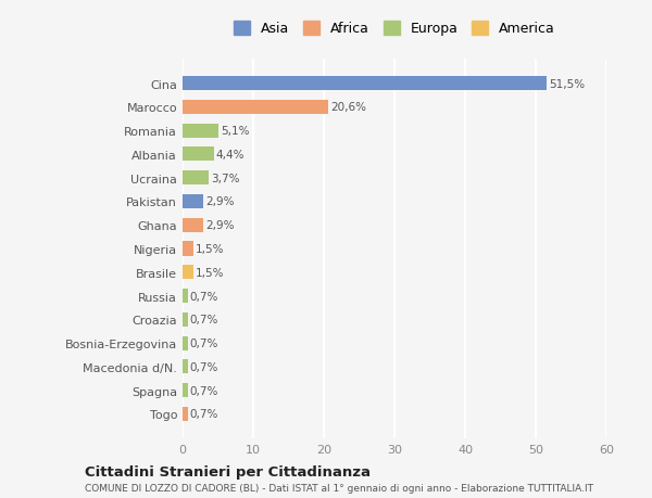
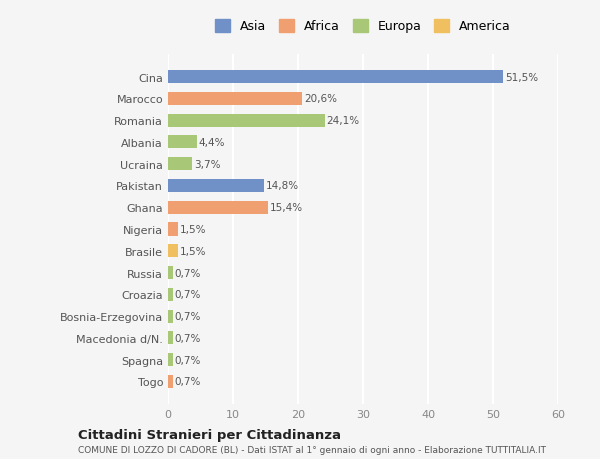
Romania: 5,1% -> 24,1%
Pakistan: 2,9% -> 14,8%
Ghana: 2,9% -> 15,4%
